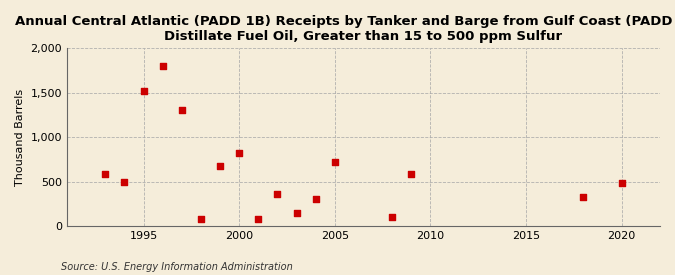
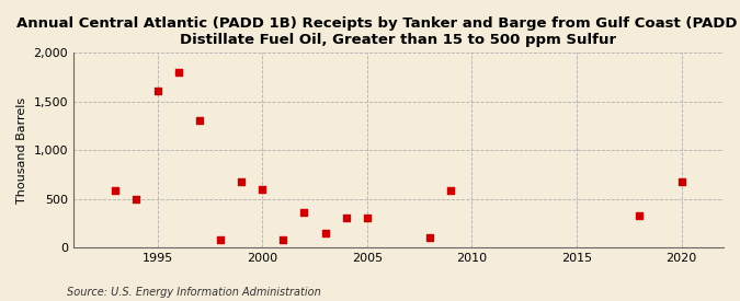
1995: 1,520 -> 1,610
2000: 820 -> 600
2005: 720 -> 300
2020: 480 -> 670
